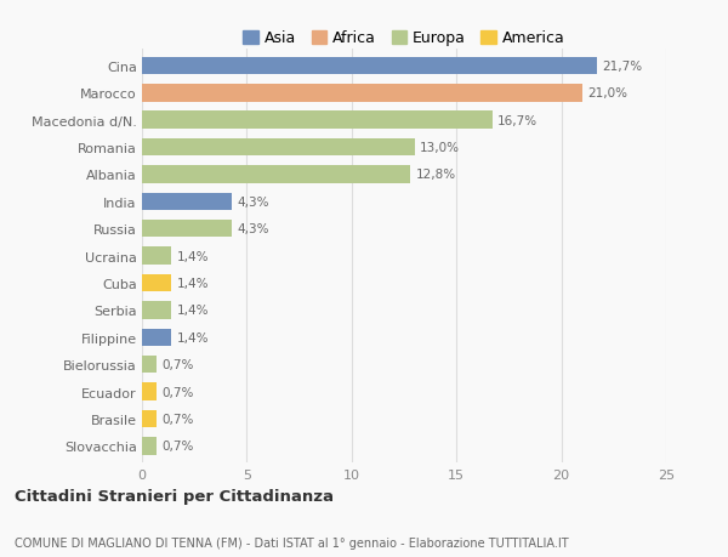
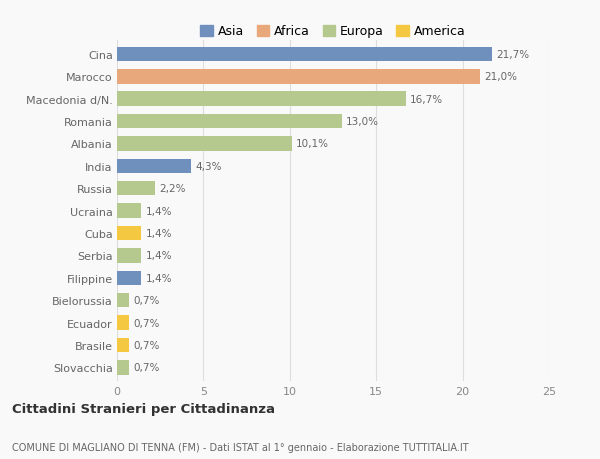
Albania: 12,8% -> 10,1%
Russia: 4,3% -> 2,2%
